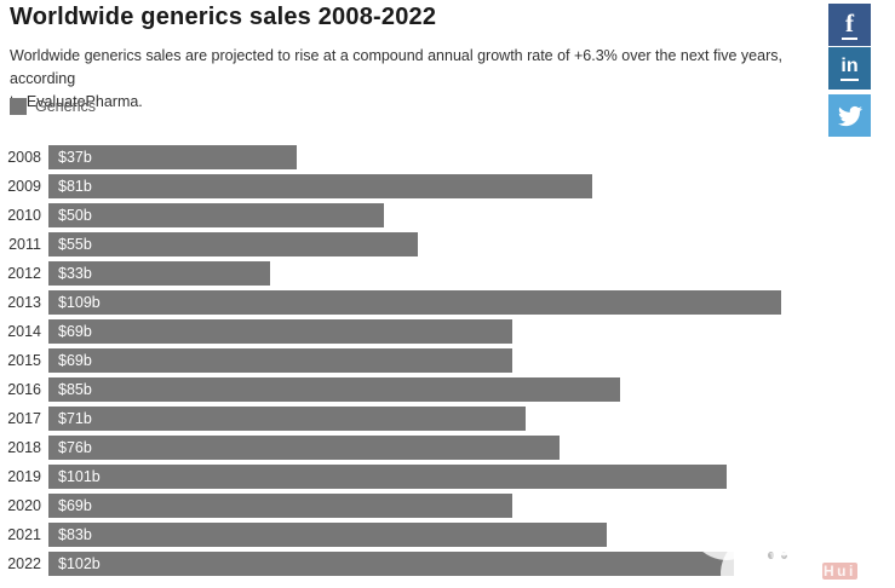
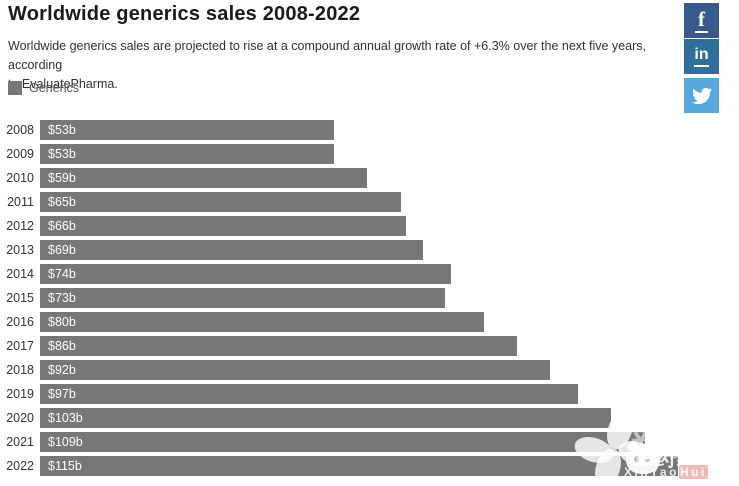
2008: $37b -> $53b
2009: $81b -> $53b
2010: $50b -> $59b
2011: $55b -> $65b
2012: $33b -> $66b
2013: $109b -> $69b
2014: $69b -> $74b
2015: $69b -> $73b
2016: $85b -> $80b
2017: $71b -> $86b
2018: $76b -> $92b
2019: $101b -> $97b
2020: $69b -> $103b
2021: $83b -> $109b
2022: $102b -> $115b
